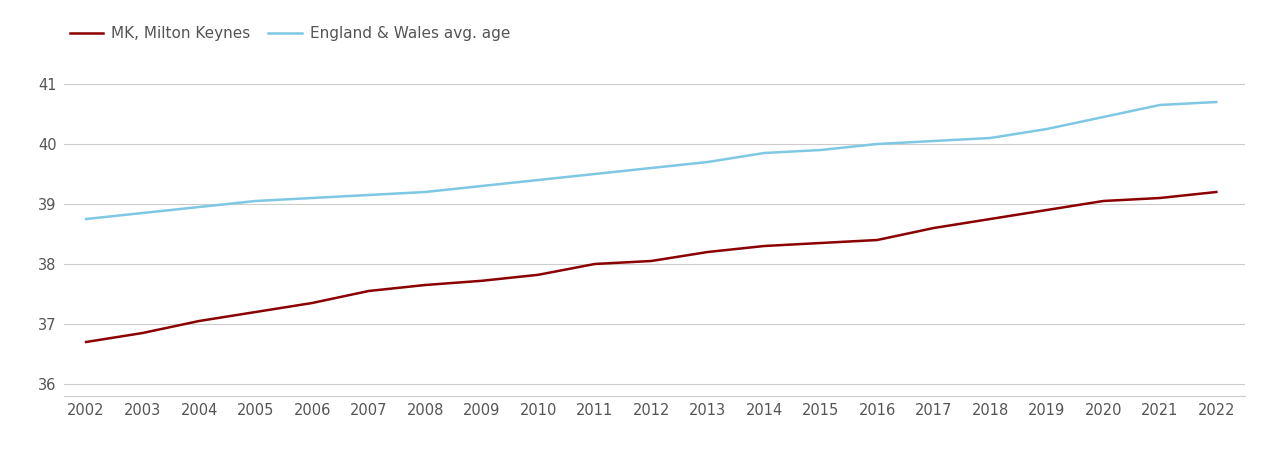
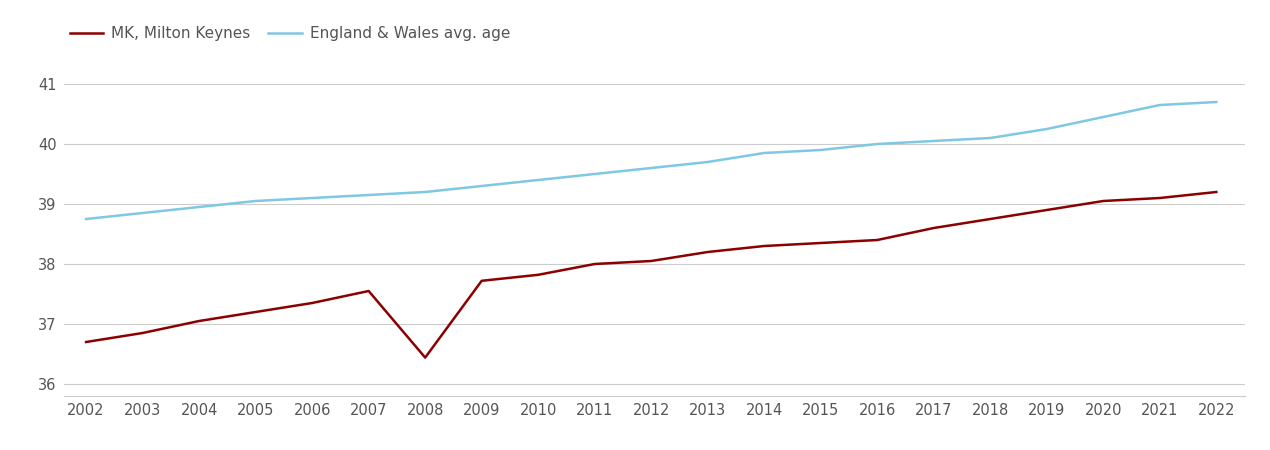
MK, Milton Keynes/2008: 37.65 -> 36.44
